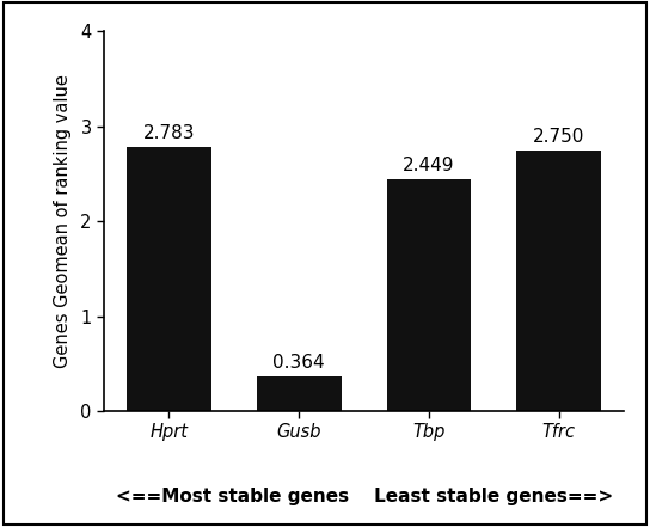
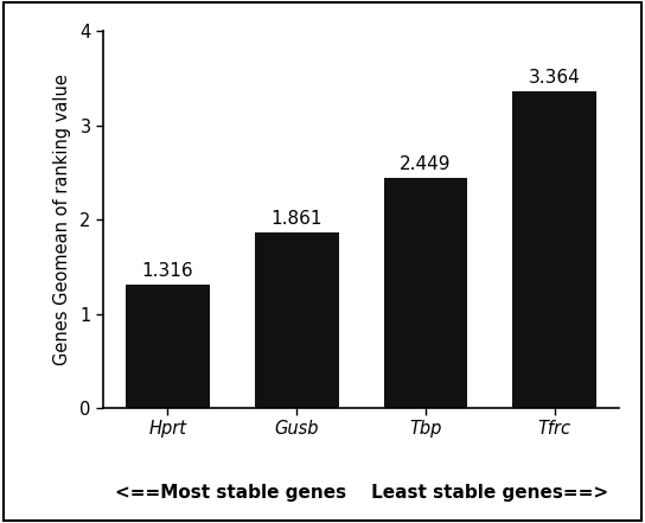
Hprt: 2.783 -> 1.316
Gusb: 0.364 -> 1.861
Tfrc: 2.750 -> 3.364
